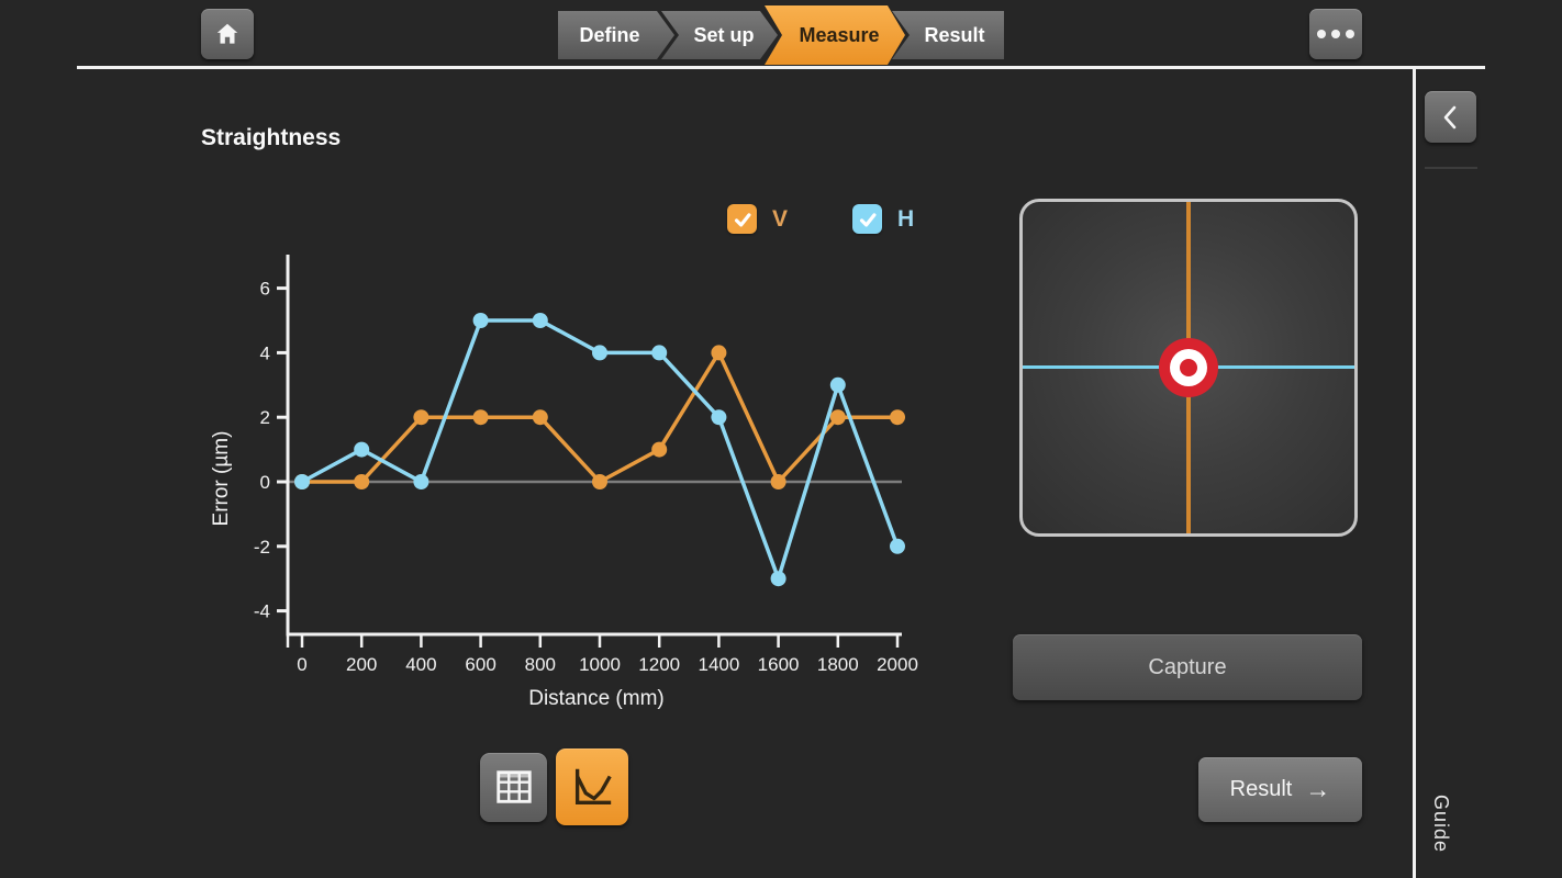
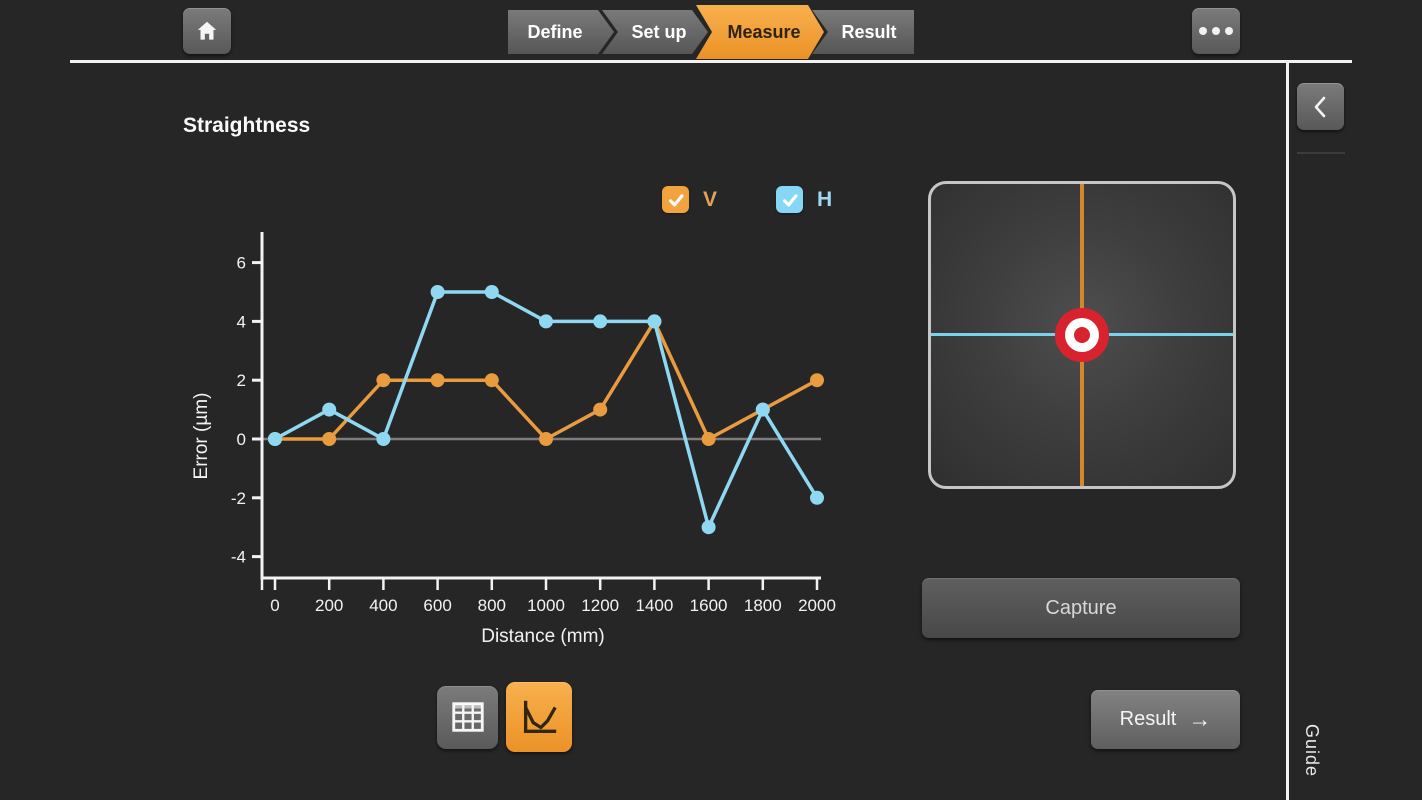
H/1400: 2 -> 4
V/1800: 2 -> 1
H/1800: 3 -> 1
